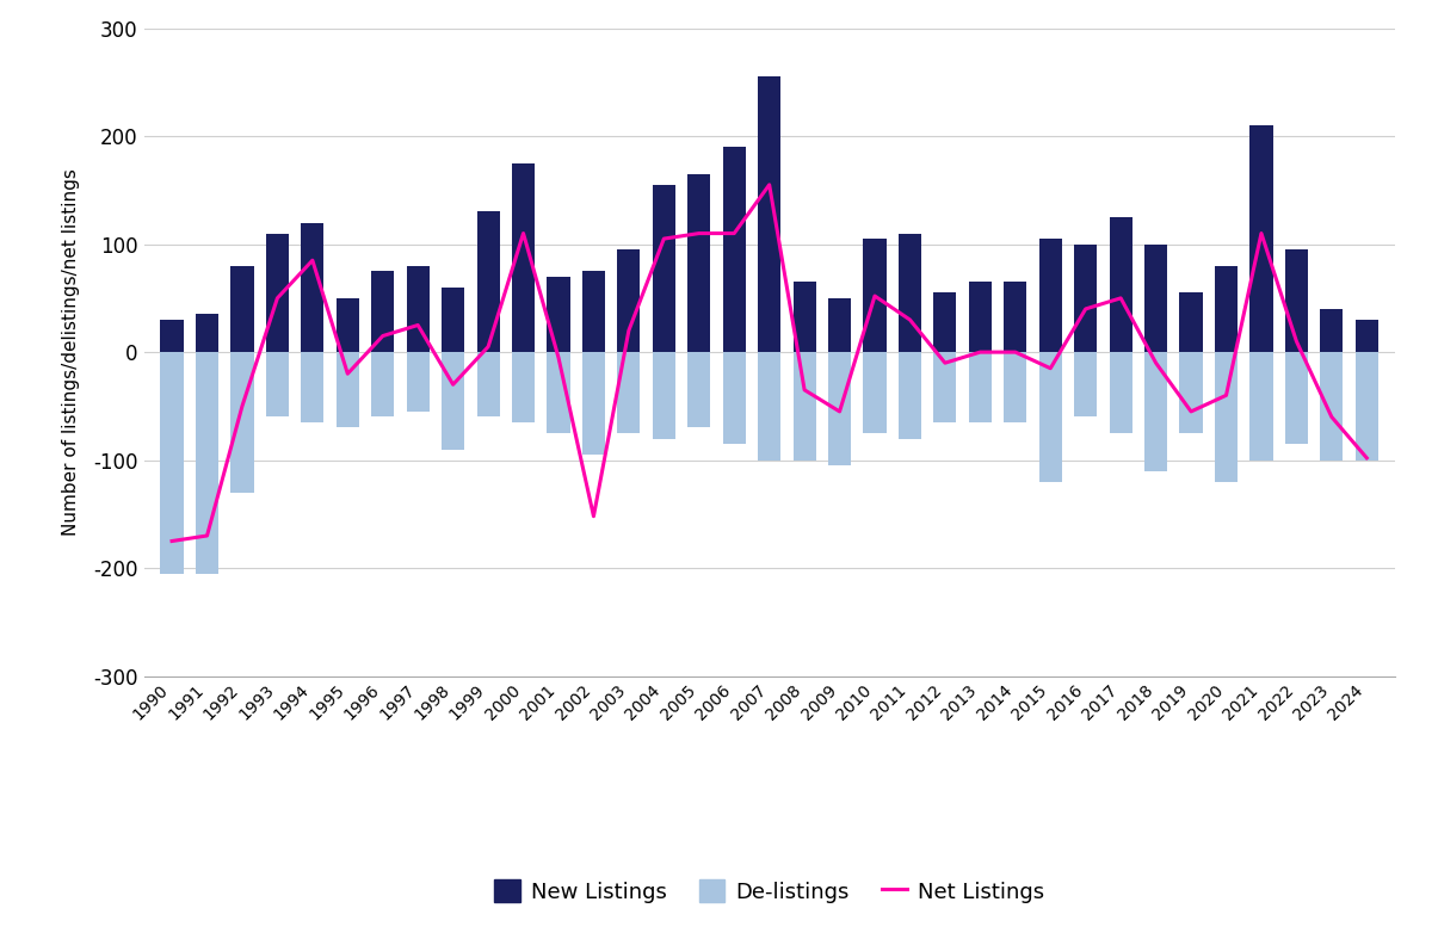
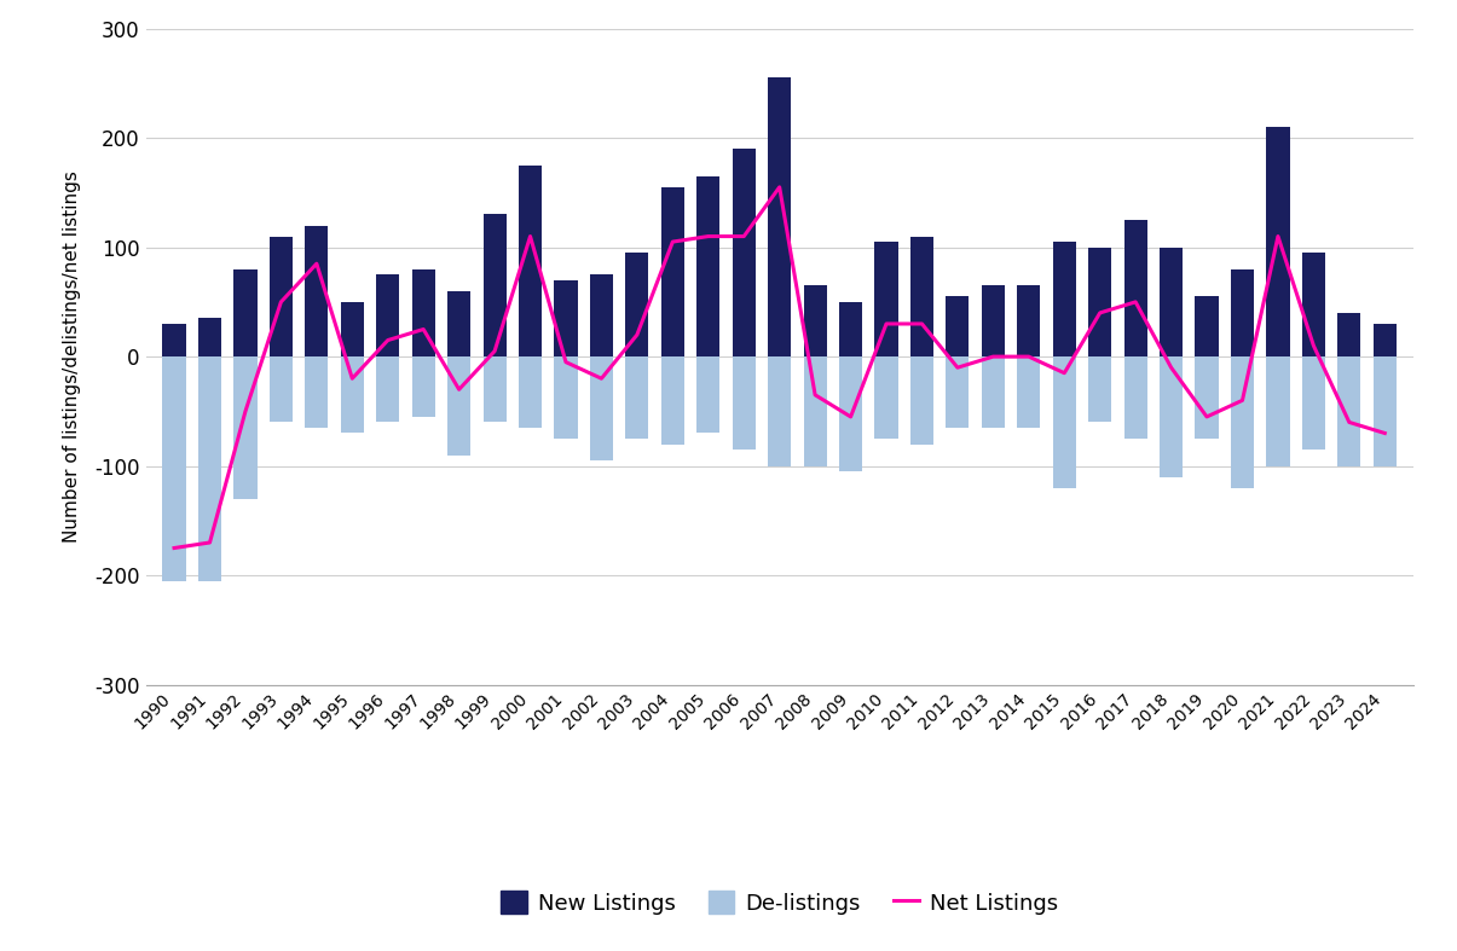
Net Listings/2002: -152 -> -20
Net Listings/2010: 52 -> 30
Net Listings/2024: -98 -> -70
